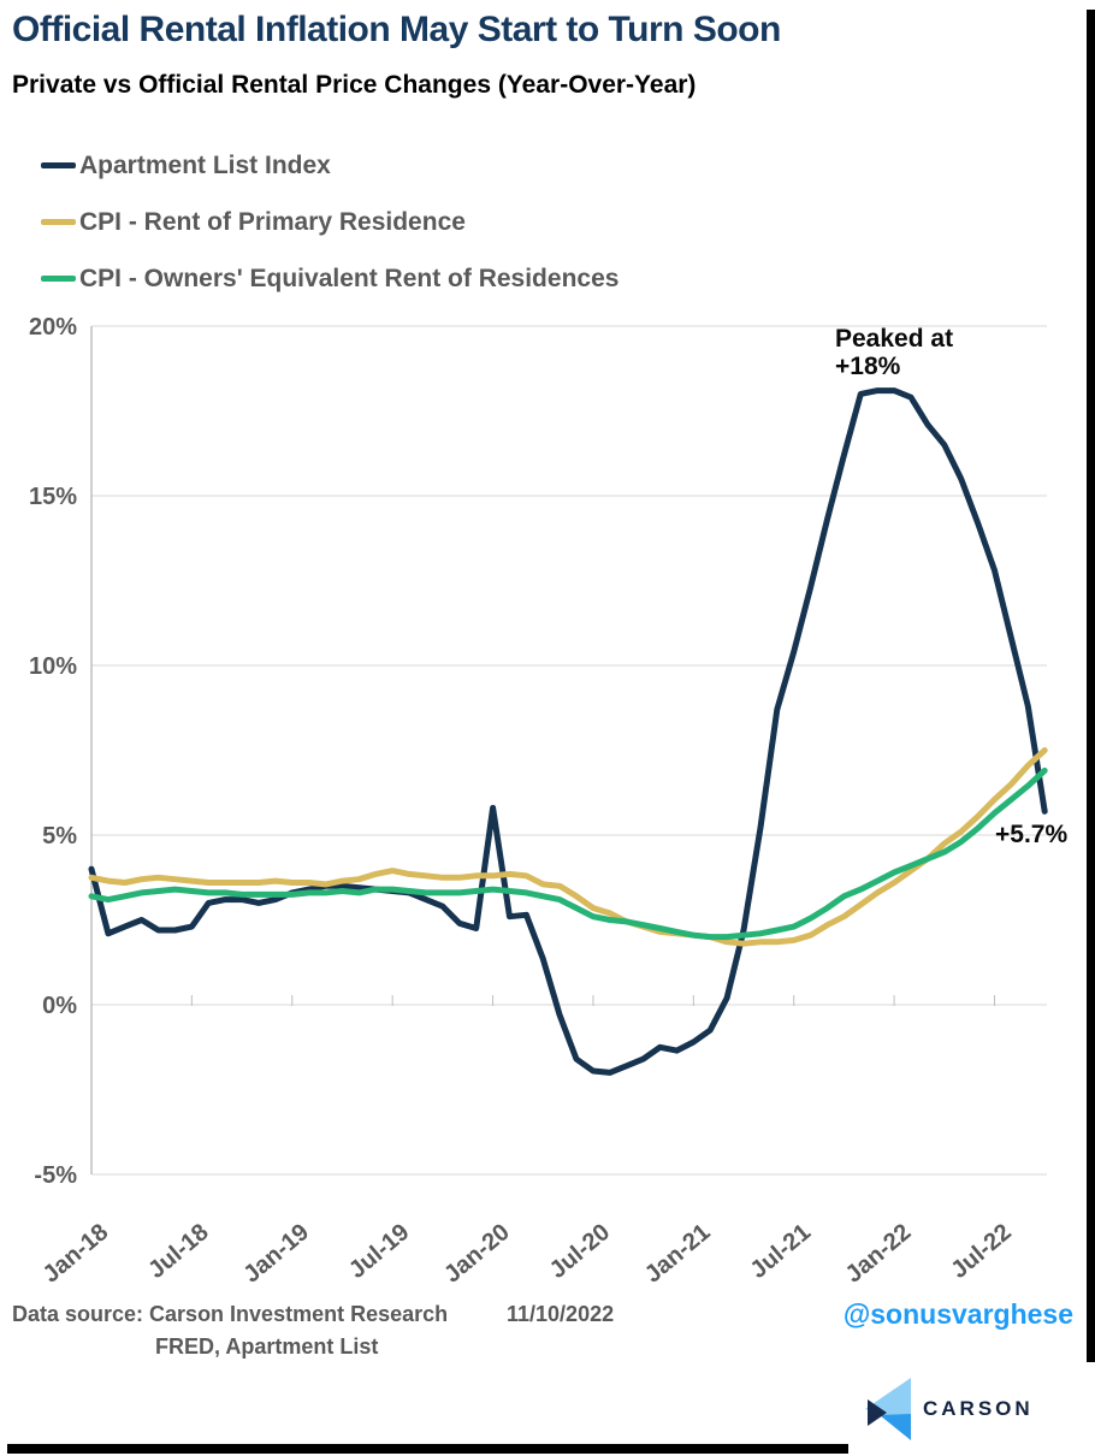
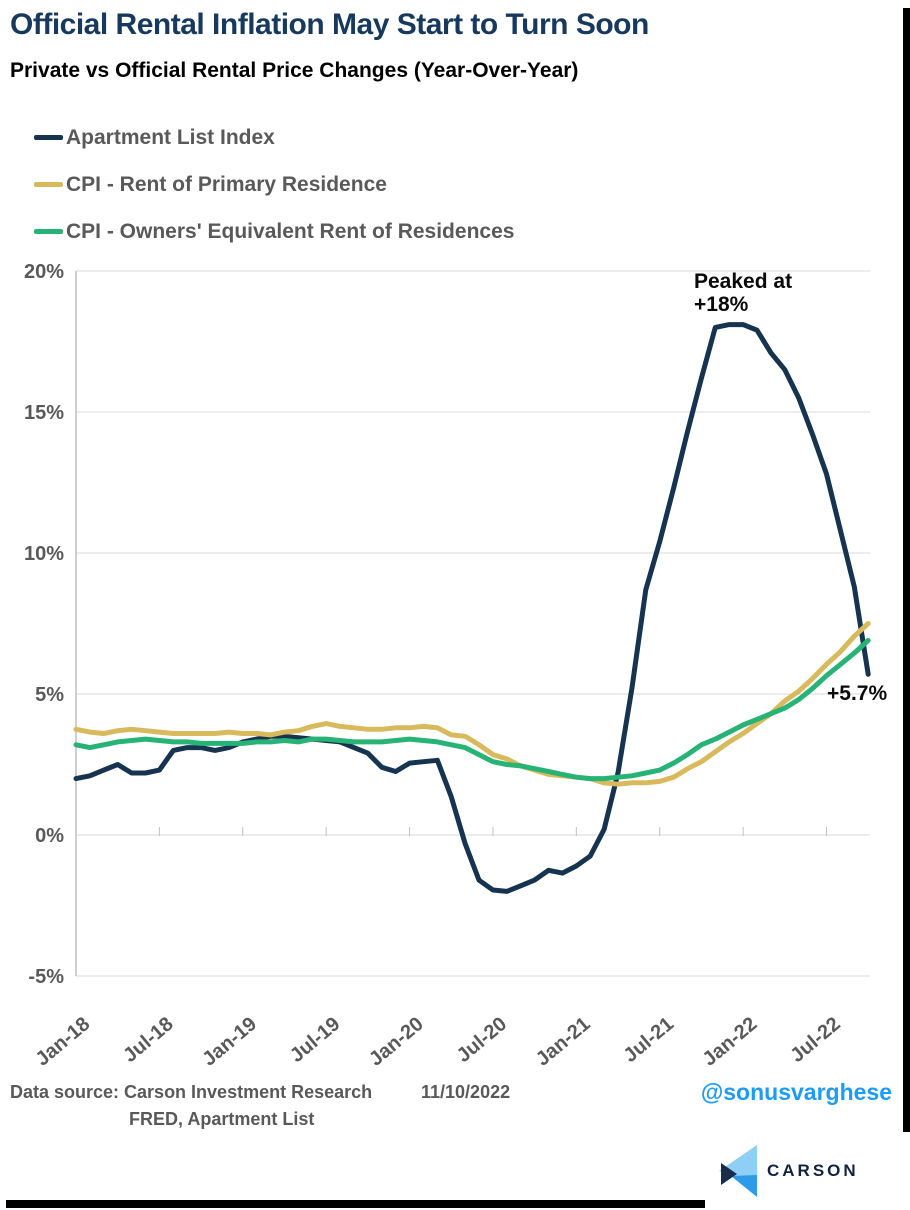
Apartment List Index/Jan-18: 4.0% -> 2.0%
Apartment List Index/Jan-20: 5.8% -> 2.5%
